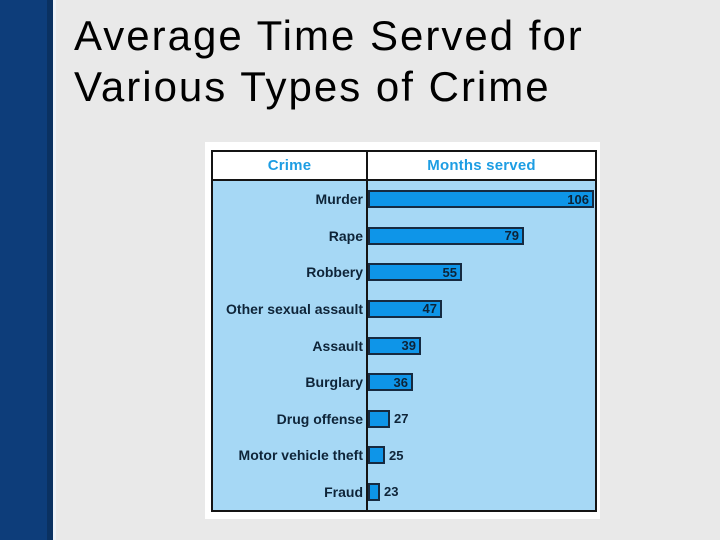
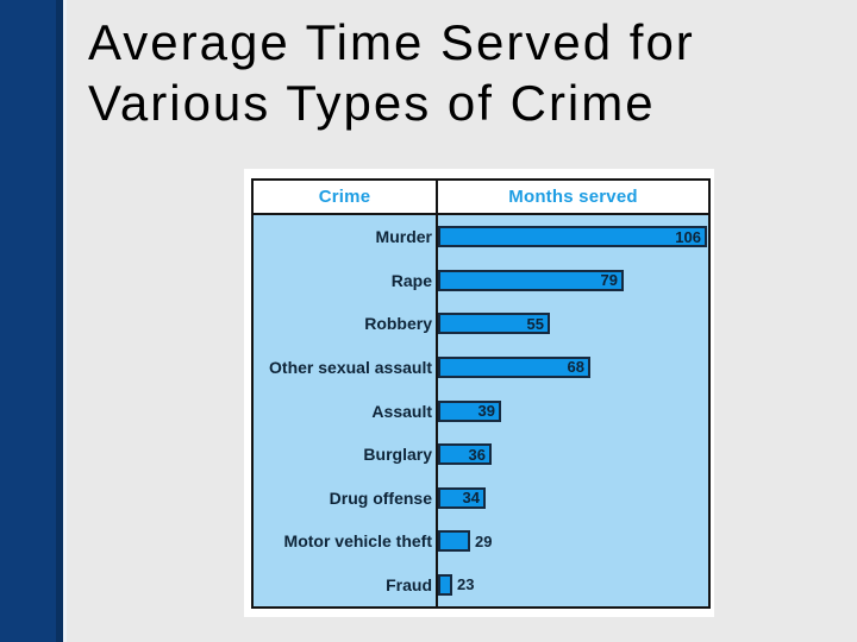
Other sexual assault: 47 -> 68
Drug offense: 27 -> 34
Motor vehicle theft: 25 -> 29
